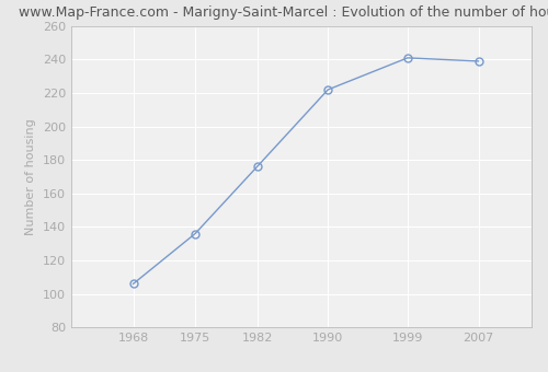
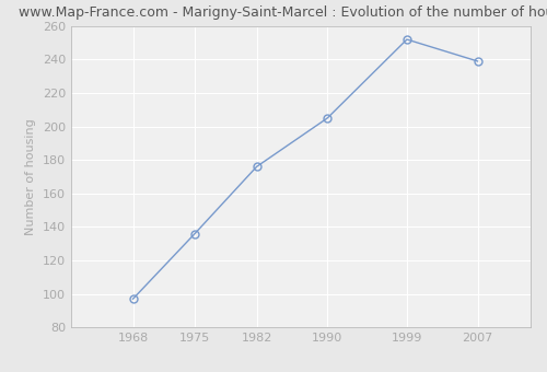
1968: 106 -> 97
1990: 222 -> 205
1999: 241 -> 252
